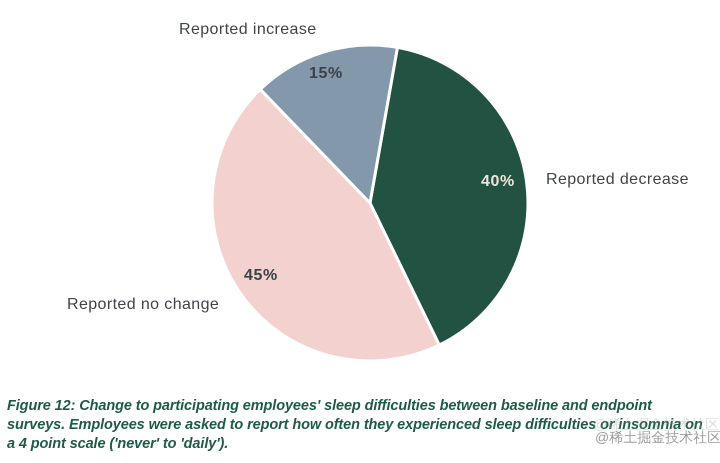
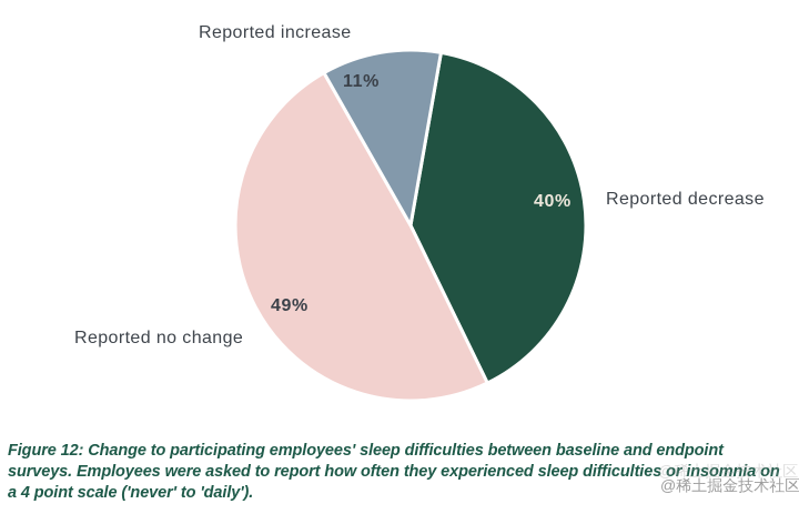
Reported no change: 45% -> 49%
Reported increase: 15% -> 11%
